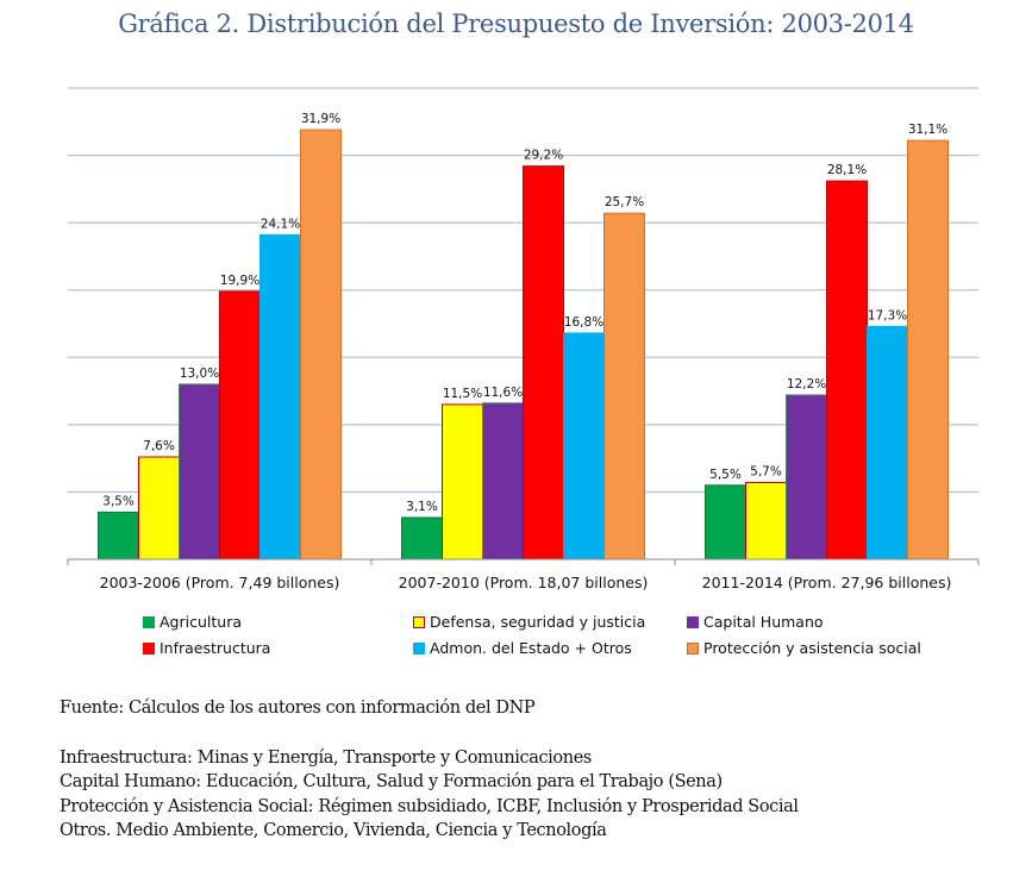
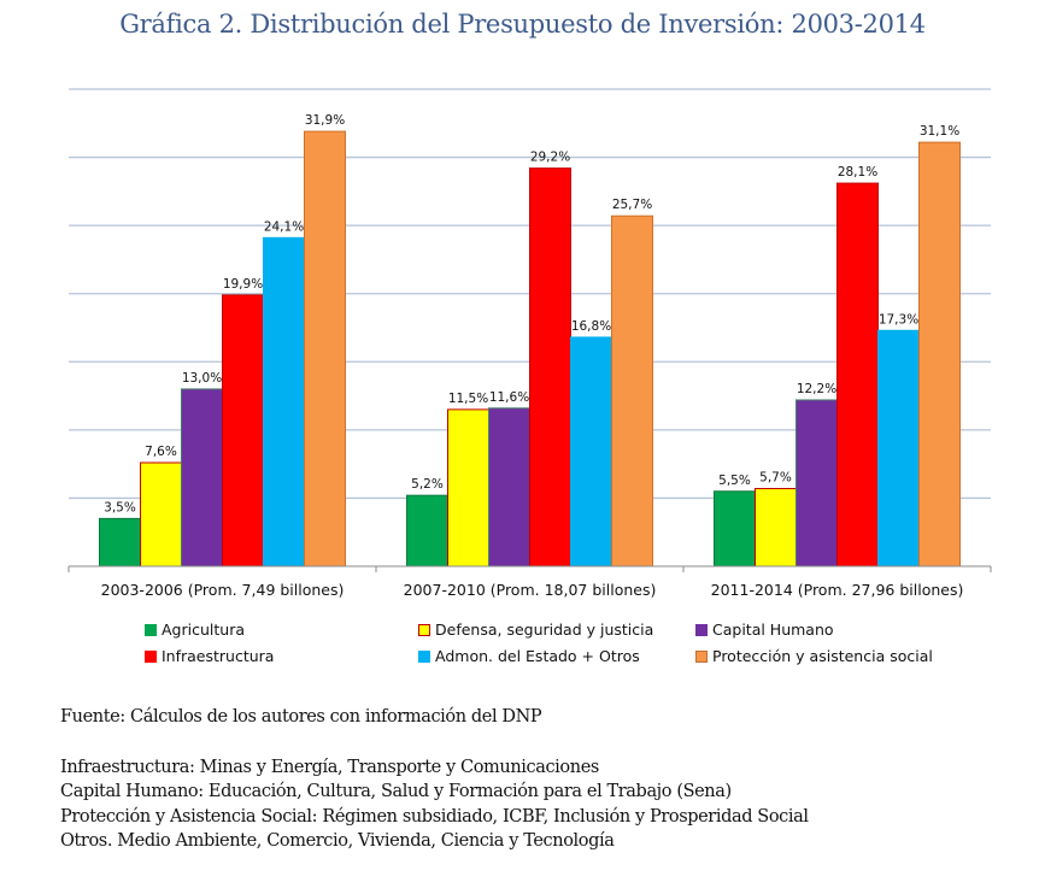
Agricultura/2007-2010 (Prom. 18,07 billones): 3,1% -> 5,2%
